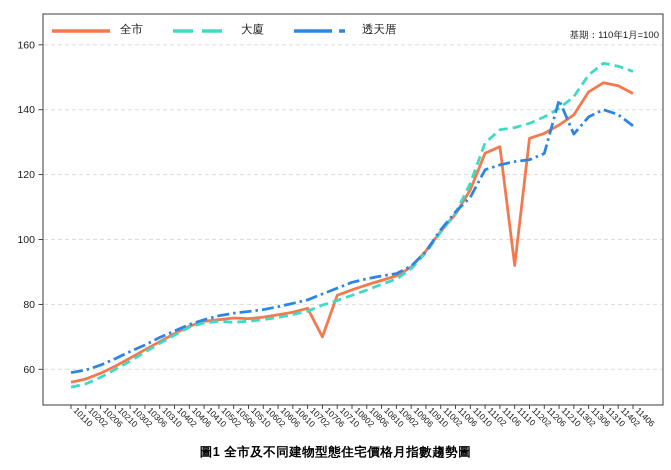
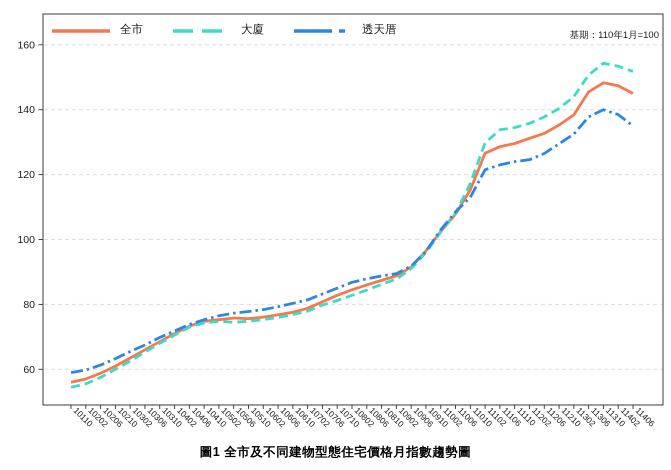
全市/10706: 70 -> 81
全市/11110: 92 -> 130
透天厝/11210: 143 -> 130
